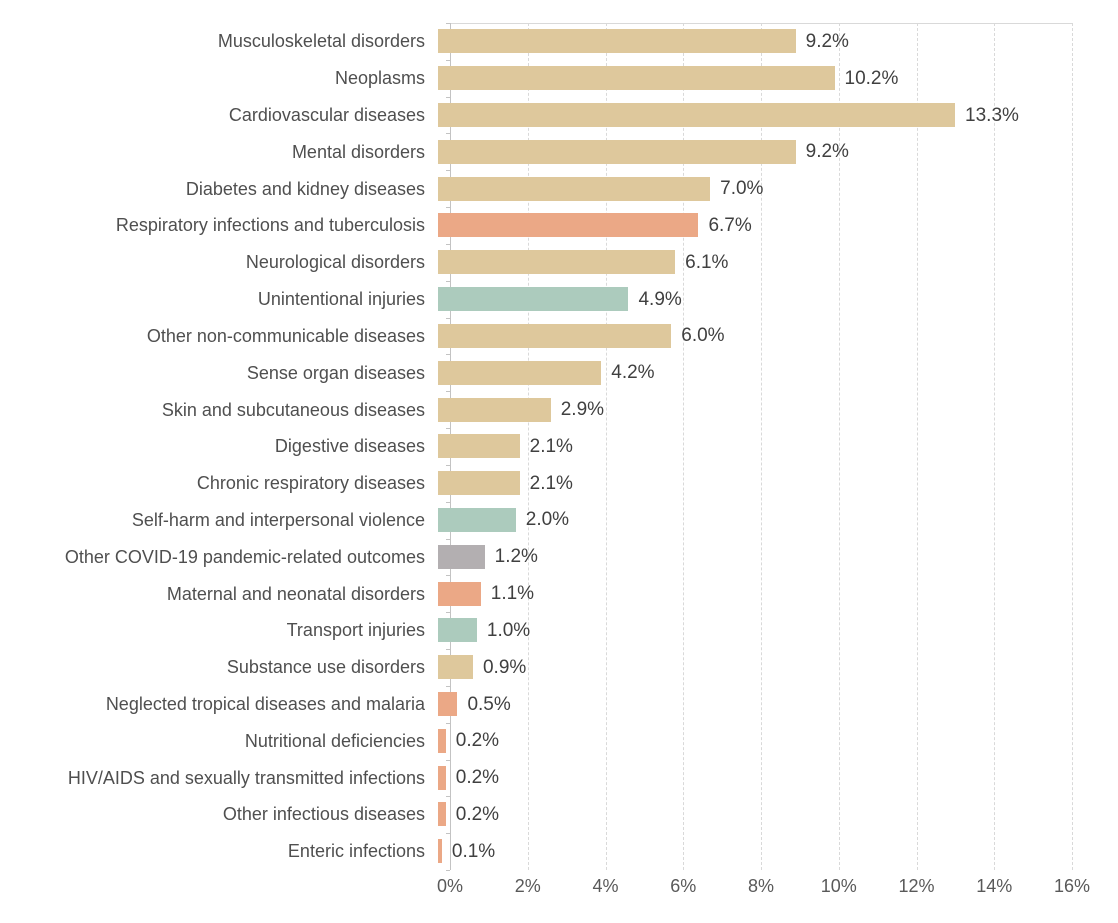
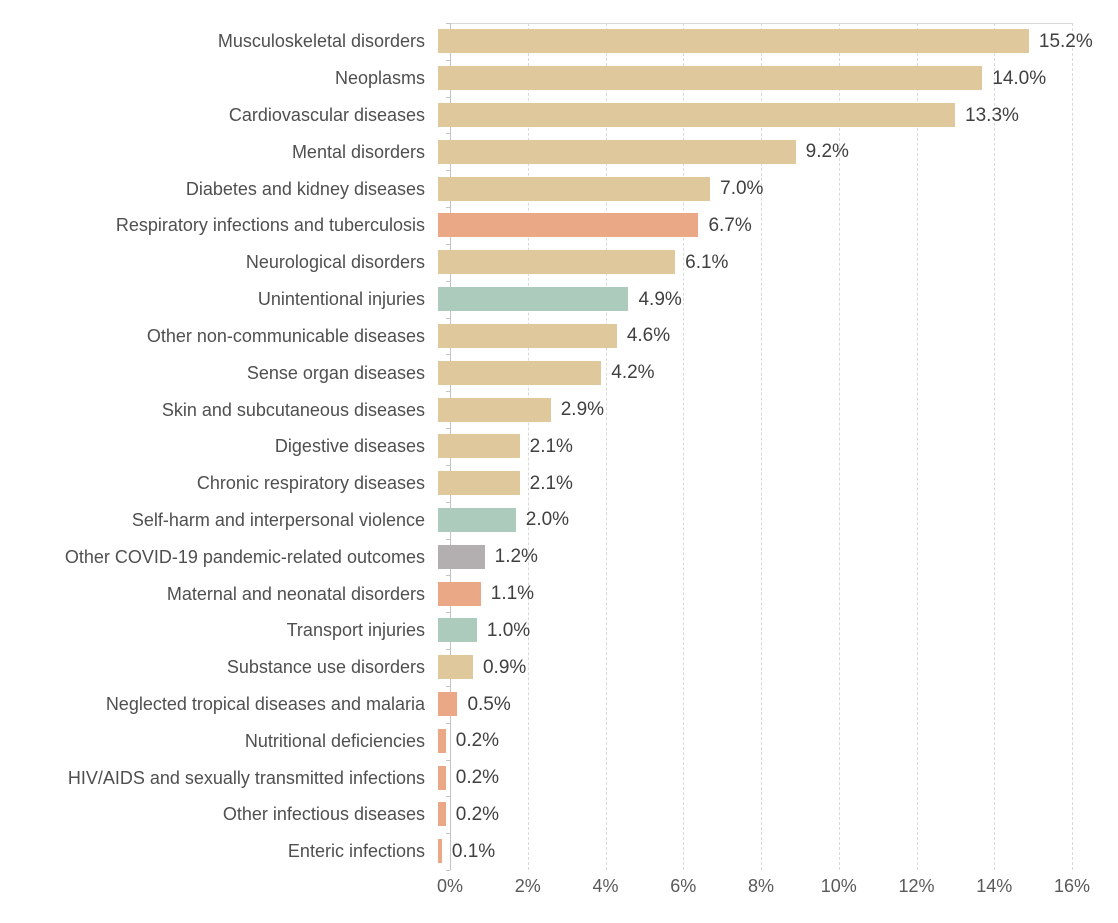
Musculoskeletal disorders: 9.2% -> 15.2%
Neoplasms: 10.2% -> 14.0%
Other non-communicable diseases: 6.0% -> 4.6%
